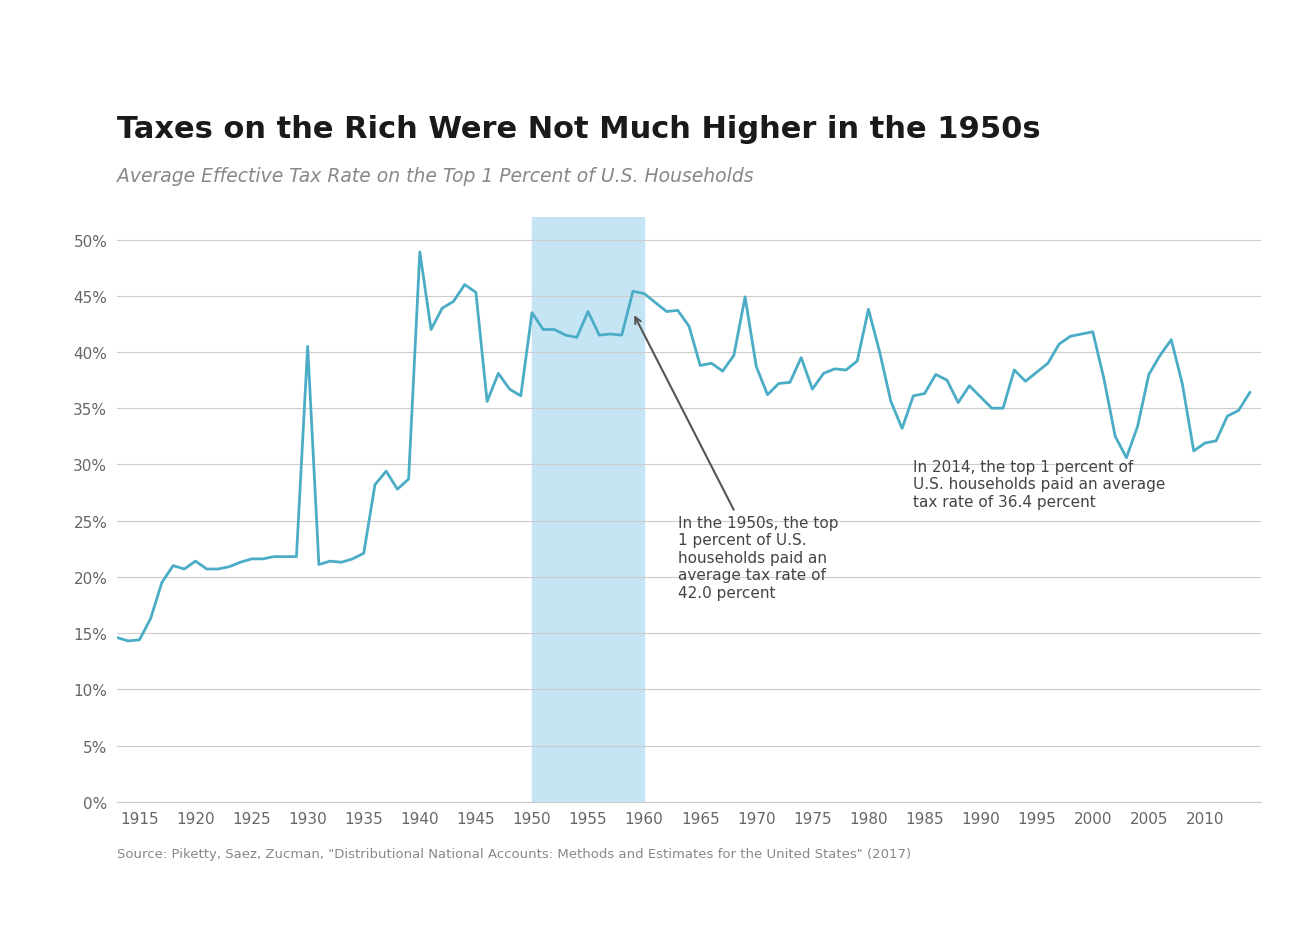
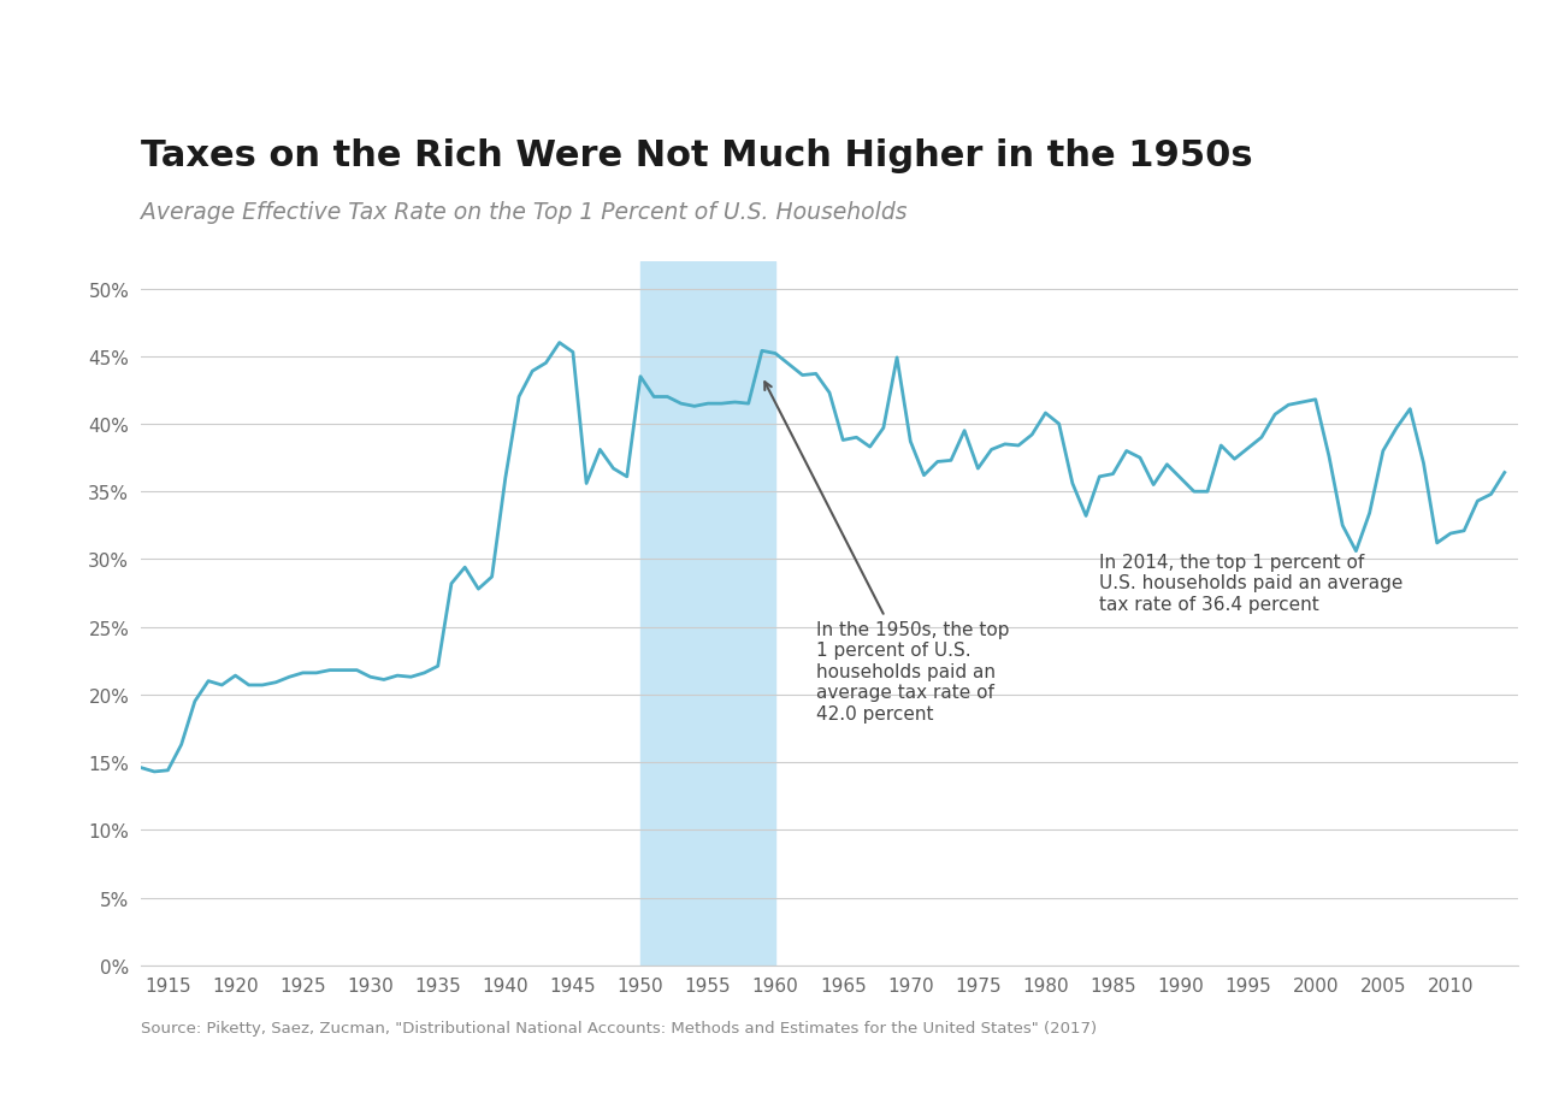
1930: 40.5% -> 21.3%
1940: 48.9% -> 36.0%
1955: 43.6% -> 41.5%
1980: 43.8% -> 40.8%
